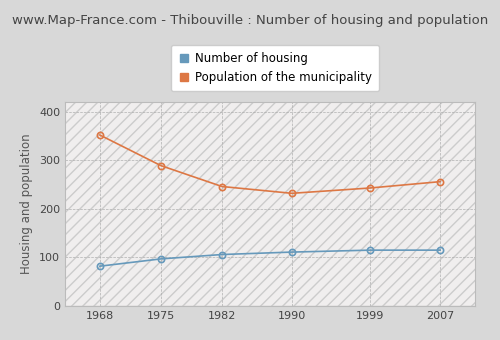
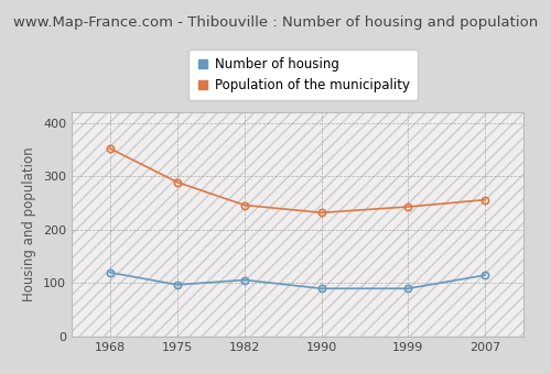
Number of housing/1968: 82 -> 120
Number of housing/1990: 111 -> 90
Number of housing/1999: 115 -> 90
